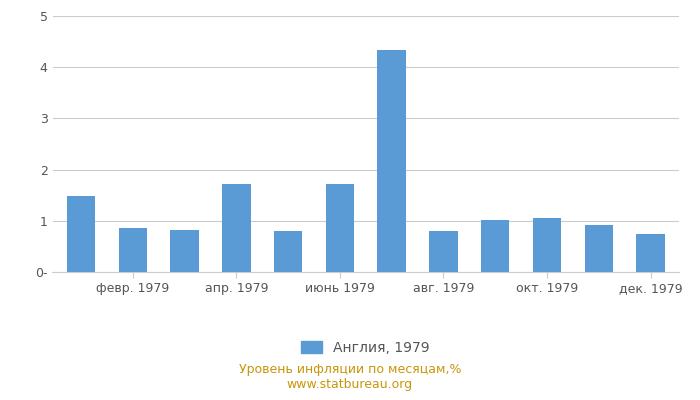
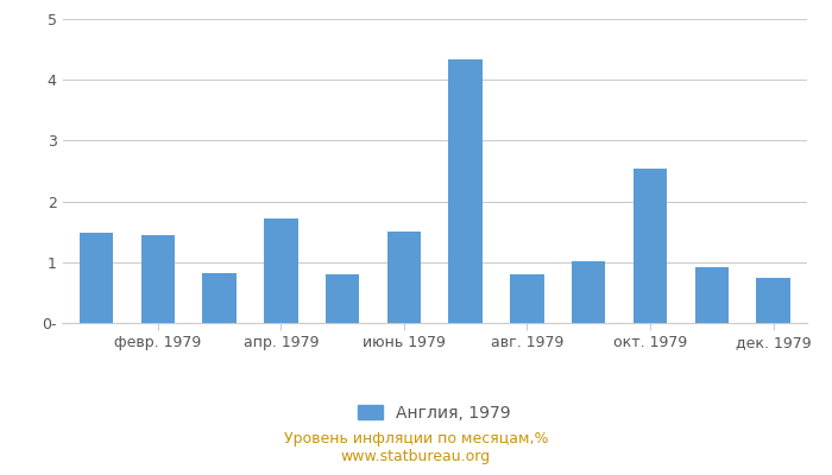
февр. 1979: 0.85 -> 1.44
июнь 1979: 1.72 -> 1.50
окт. 1979: 1.05 -> 2.54
